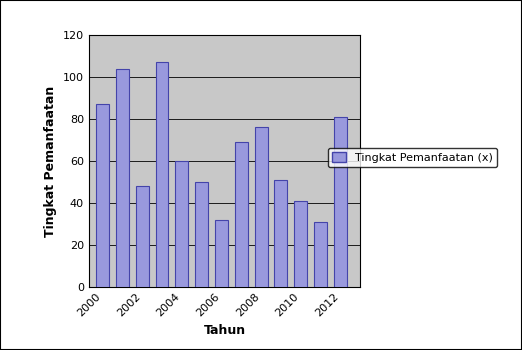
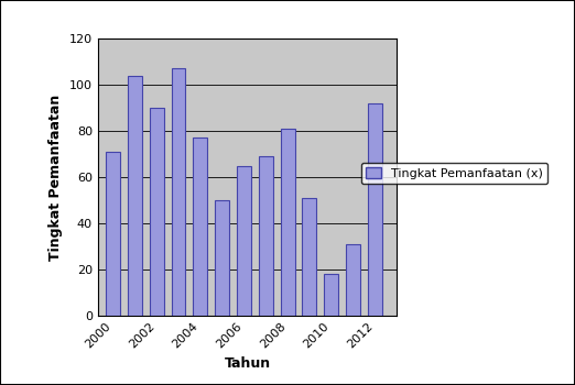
2000: 87 -> 71
2002: 48 -> 90
2004: 60 -> 77
2006: 32 -> 65
2008: 76 -> 81
2010: 41 -> 18
2012: 81 -> 92
